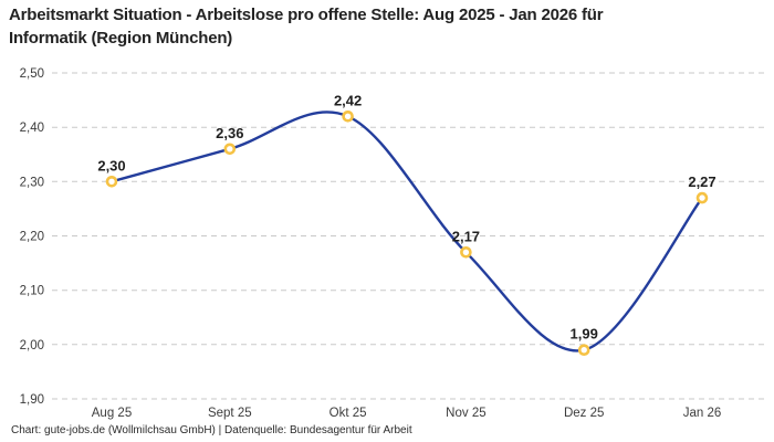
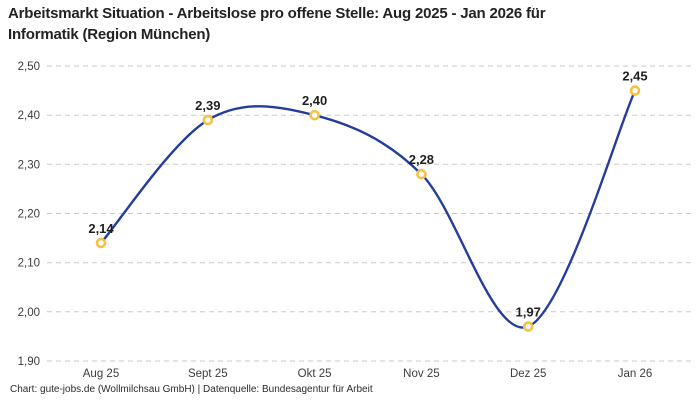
Aug 25: 2,30 -> 2,14
Sept 25: 2,36 -> 2,39
Okt 25: 2,42 -> 2,40
Nov 25: 2,17 -> 2,28
Dez 25: 1,99 -> 1,97
Jan 26: 2,27 -> 2,45
